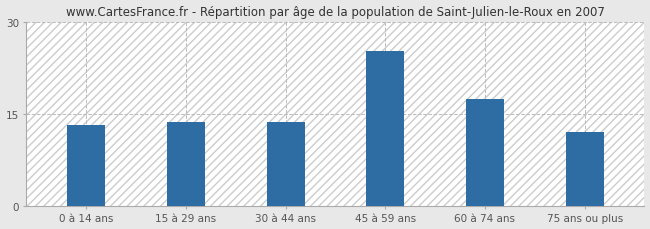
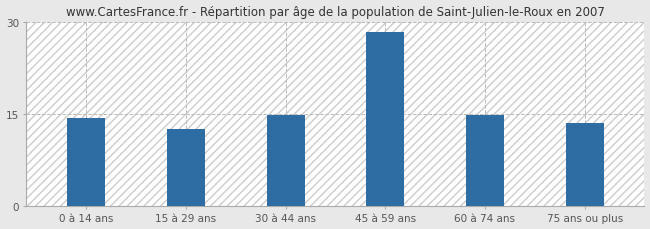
0 à 14 ans: 13.2 -> 14.3
15 à 29 ans: 13.6 -> 12.5
30 à 44 ans: 13.6 -> 14.7
45 à 59 ans: 25.2 -> 28.3
60 à 74 ans: 17.4 -> 14.7
75 ans ou plus: 12.0 -> 13.4
